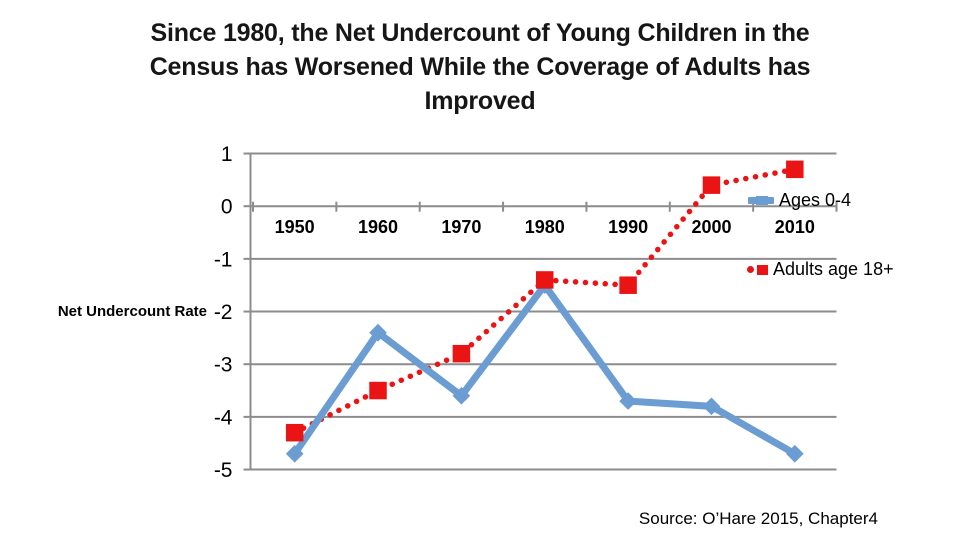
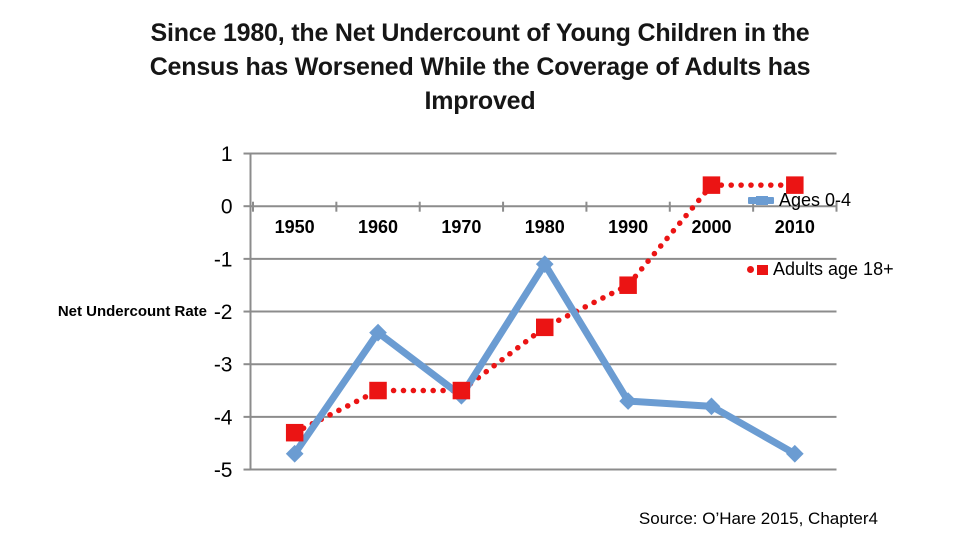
Adults age 18+/1970: -2.8 -> -3.5
Ages 0-4/1980: -1.5 -> -1.1
Adults age 18+/1980: -1.4 -> -2.3
Adults age 18+/2010: 0.7 -> 0.4
